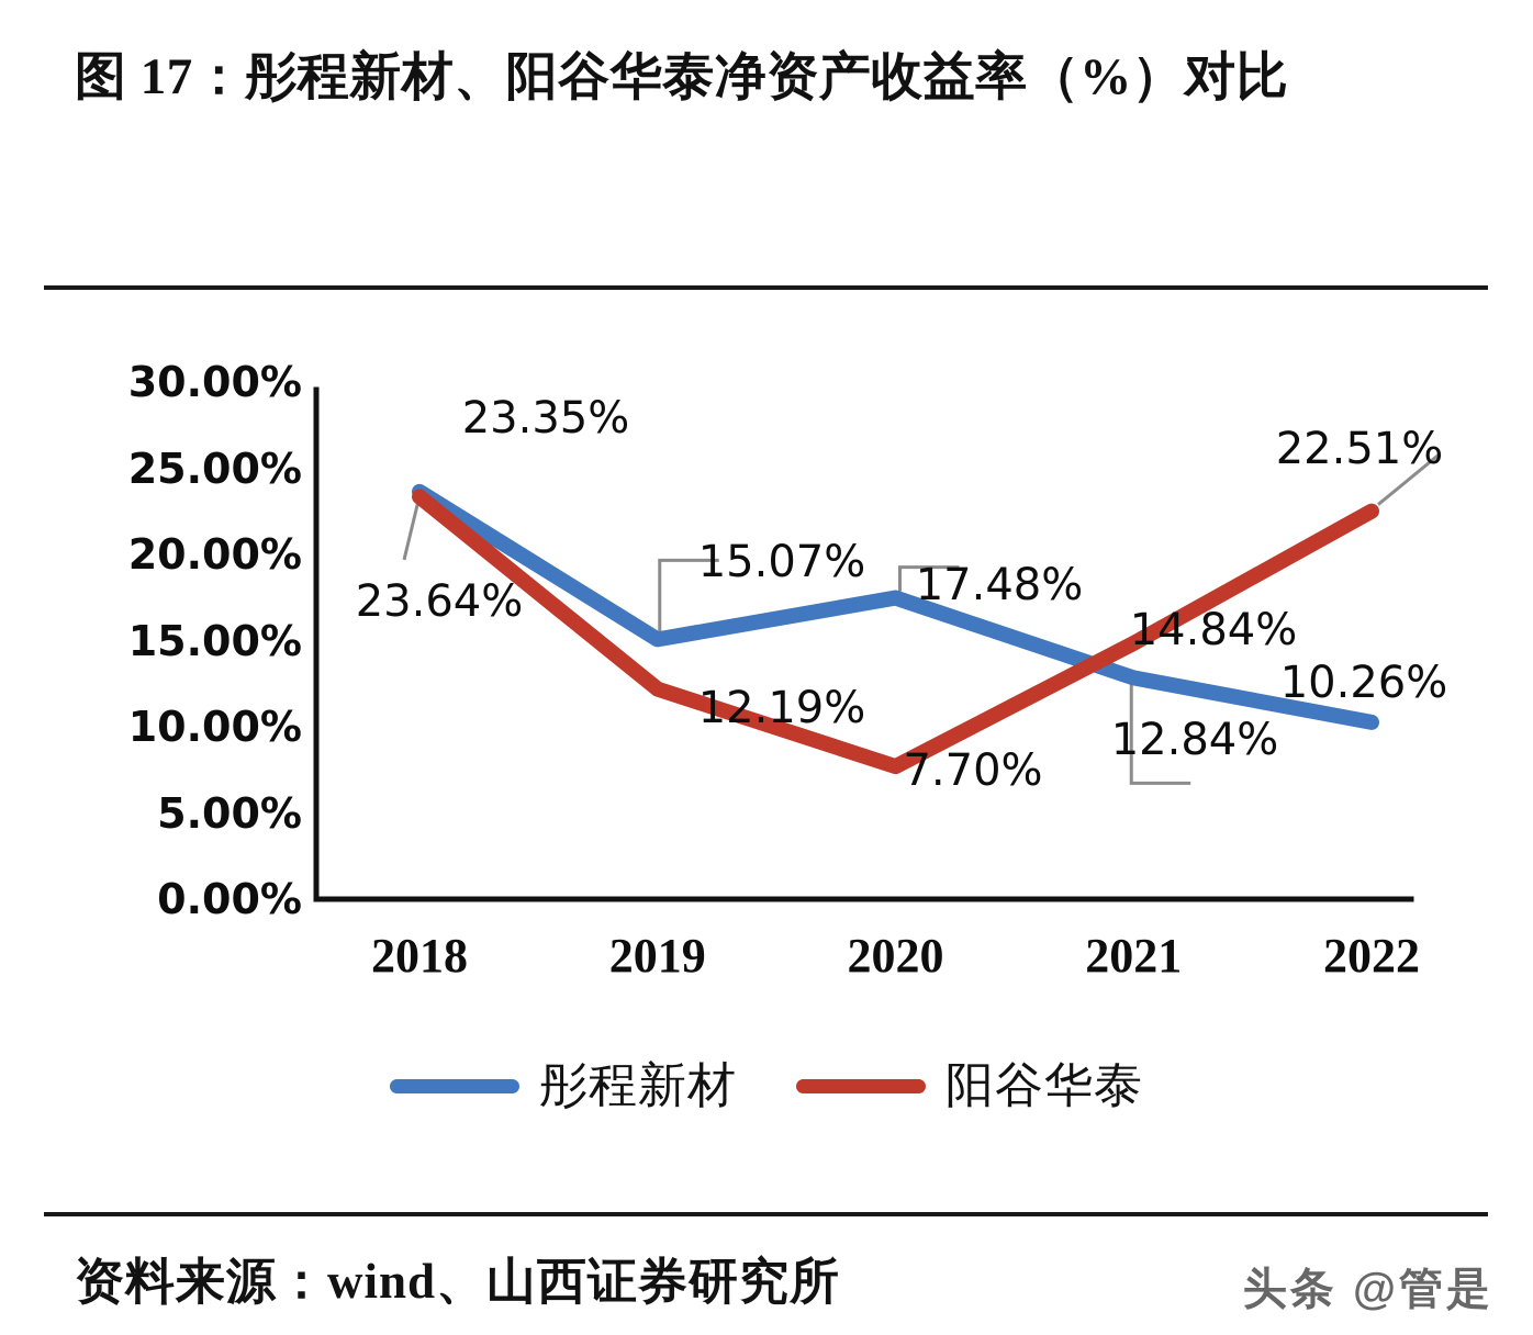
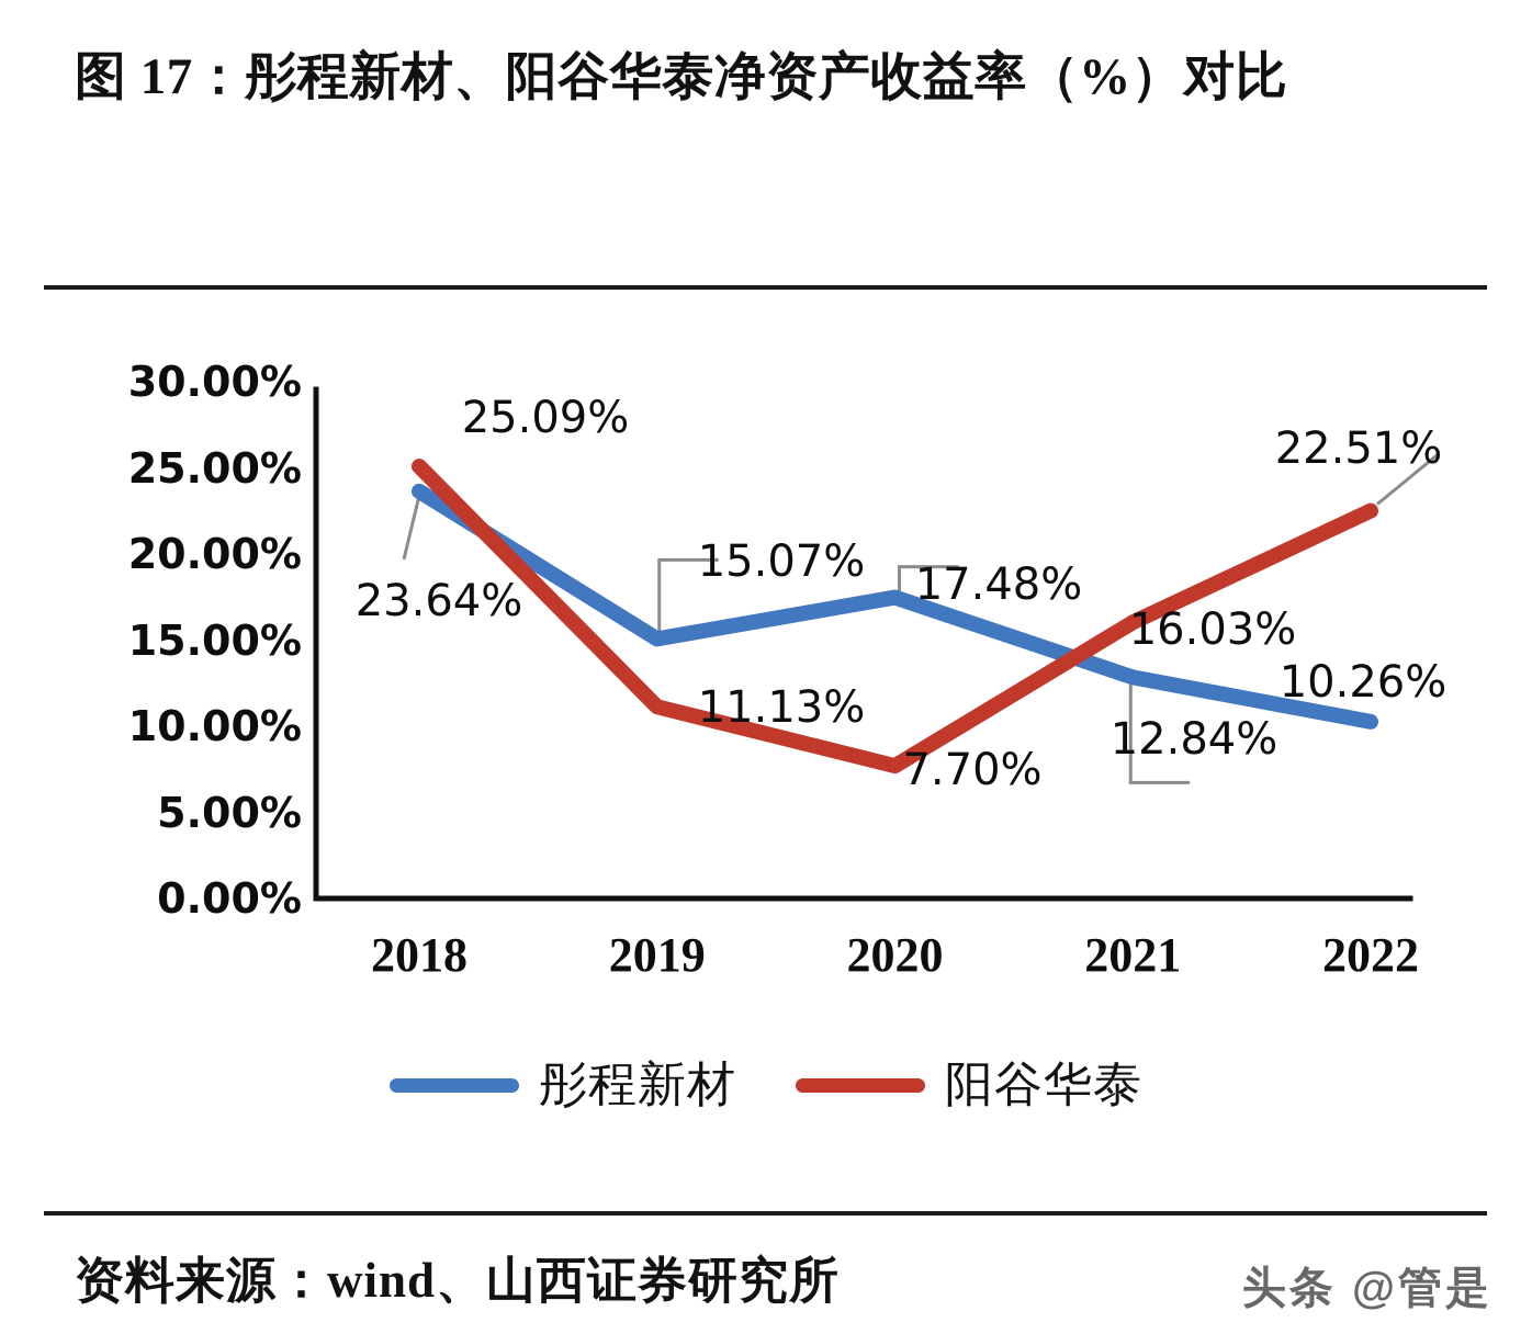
阳谷华泰/2018: 23.35% -> 25.09%
阳谷华泰/2019: 12.19% -> 11.13%
阳谷华泰/2021: 14.84% -> 16.03%
